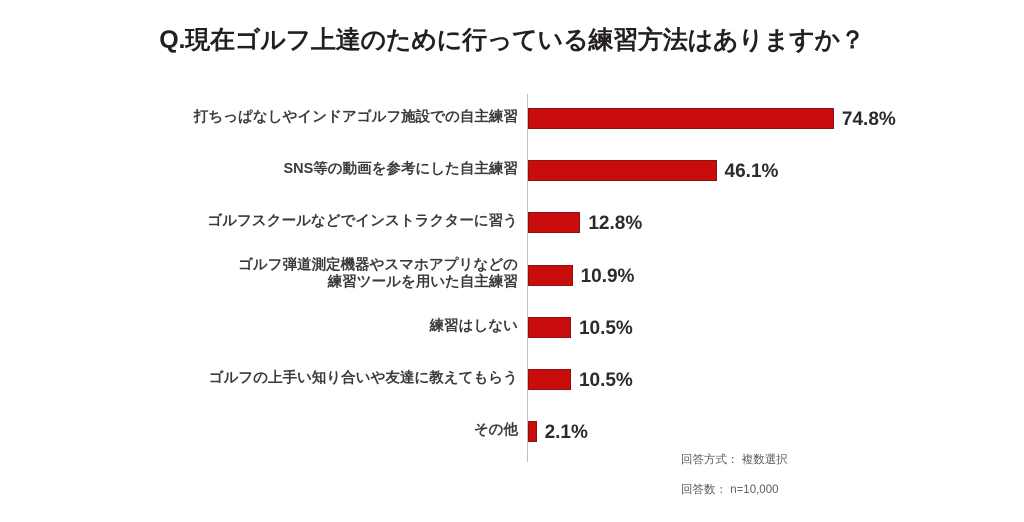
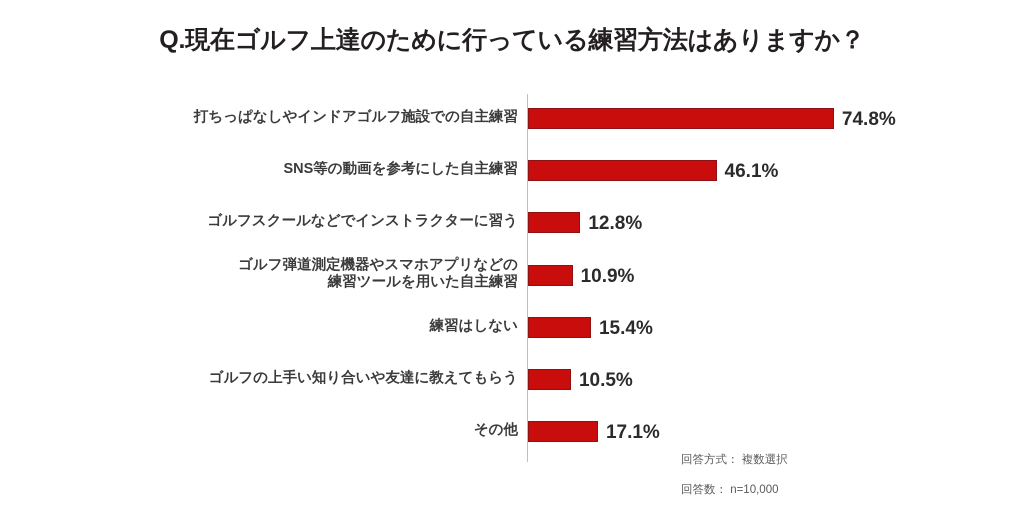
練習はしない: 10.5% -> 15.4%
その他: 2.1% -> 17.1%
